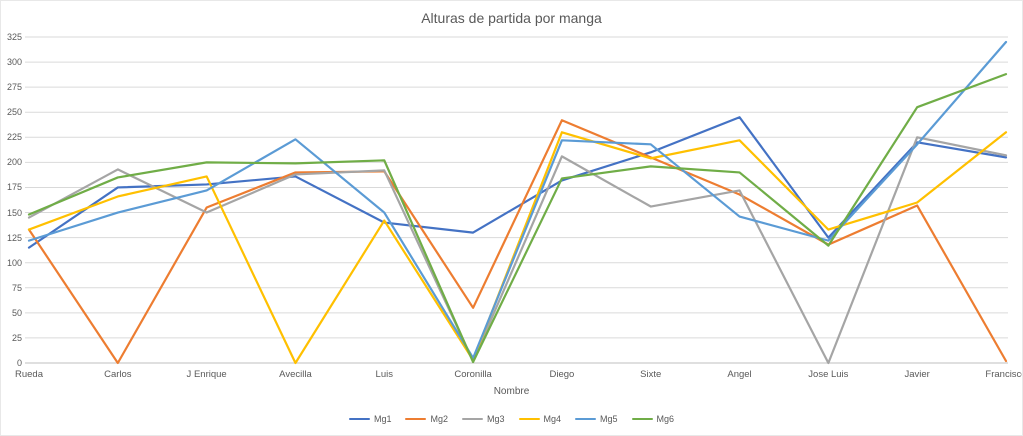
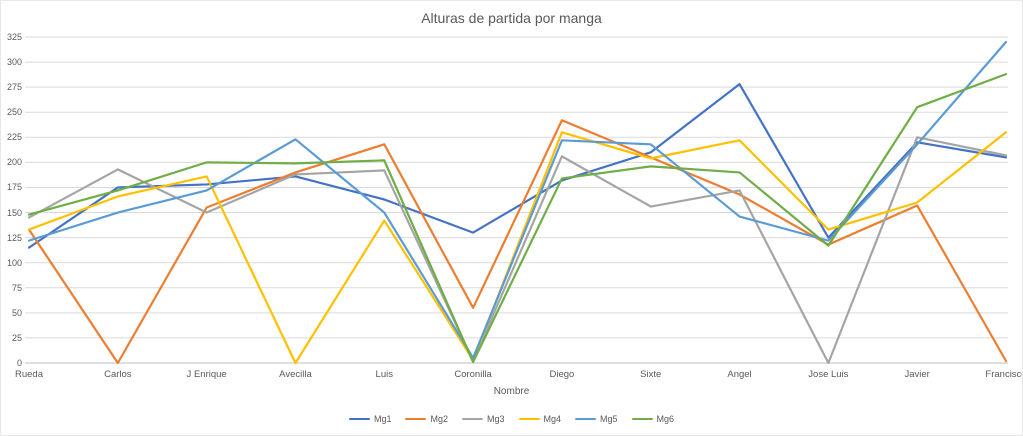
Mg6/Carlos: 185 -> 172
Mg1/Luis: 140 -> 163
Mg2/Luis: 191 -> 218
Mg1/Angel: 245 -> 278
